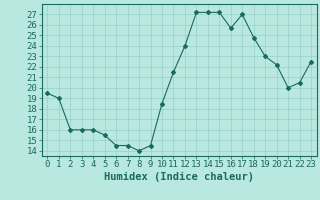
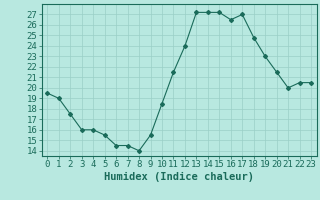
2: 16.0 -> 17.5
9: 14.5 -> 15.5
16: 25.7 -> 26.5
20: 22.2 -> 21.5
23: 22.5 -> 20.5
